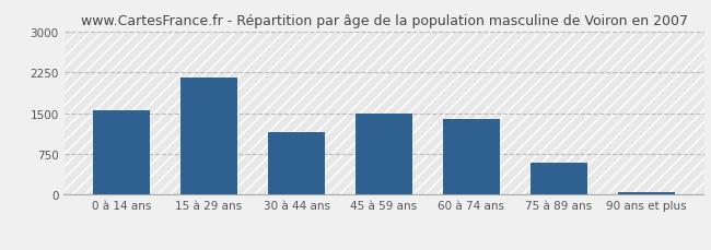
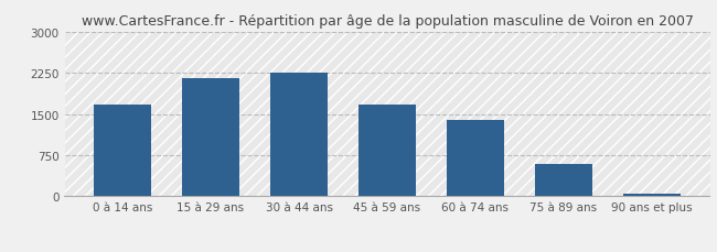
0 à 14 ans: 1550 -> 1680
30 à 44 ans: 1150 -> 2250
45 à 59 ans: 1500 -> 1680
